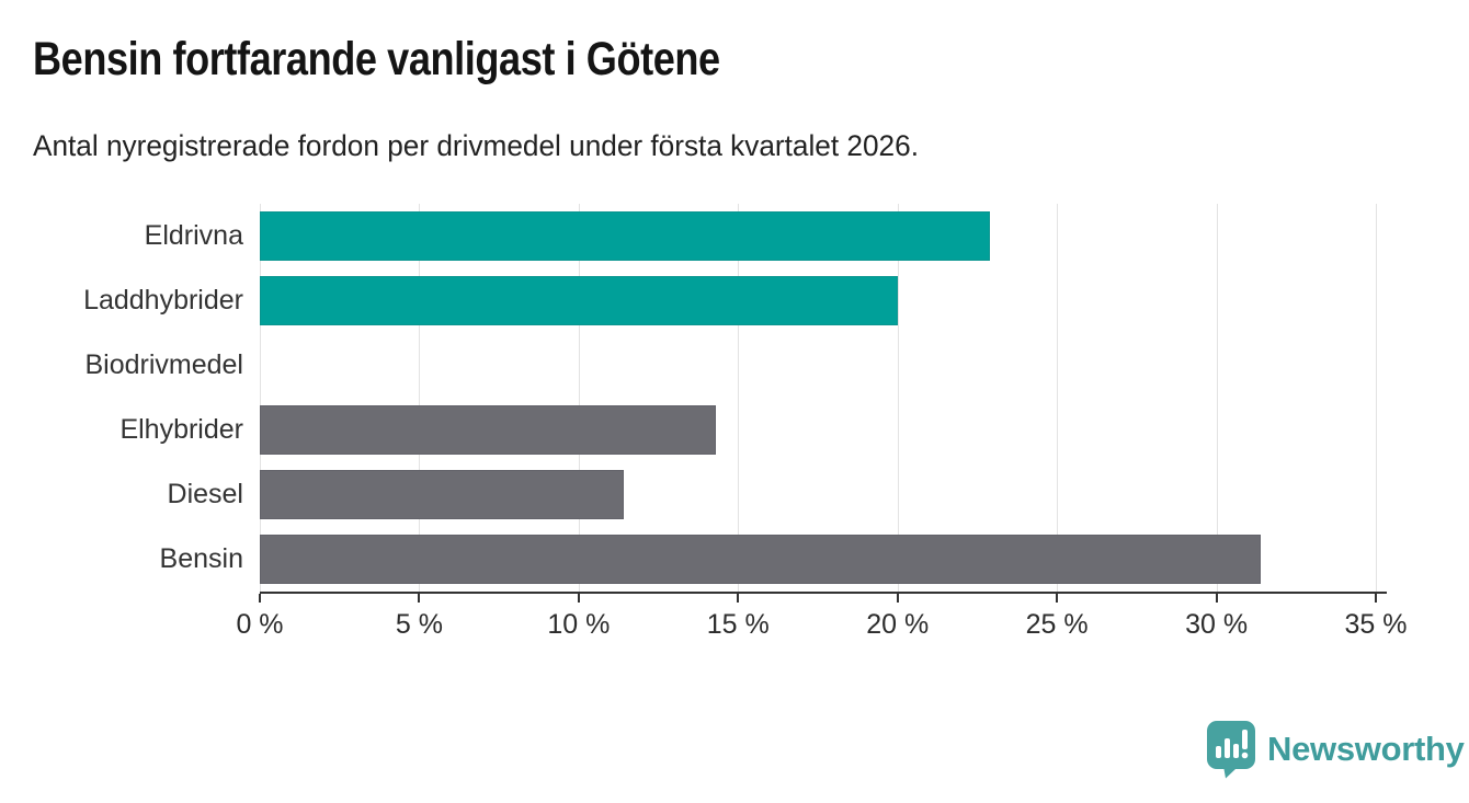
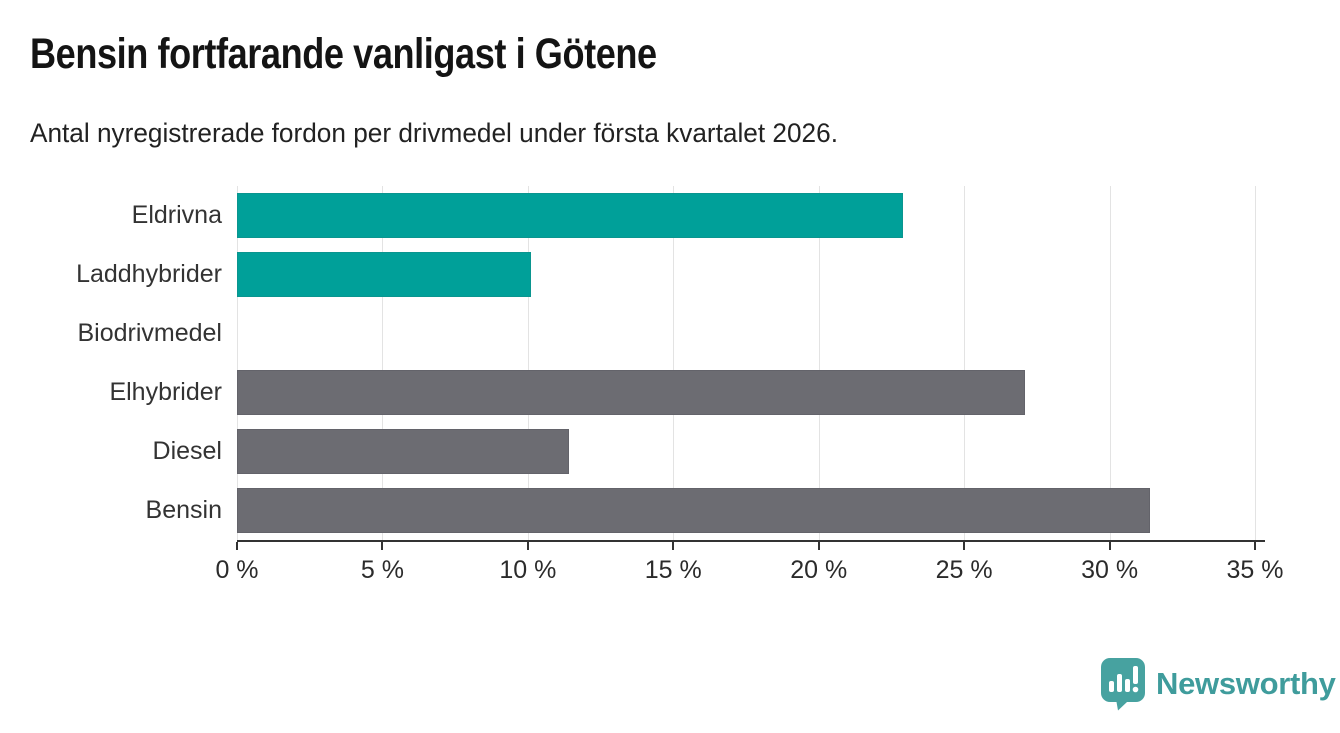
Laddhybrider: 20.0% -> 10.1%
Elhybrider: 14.3% -> 27.1%
